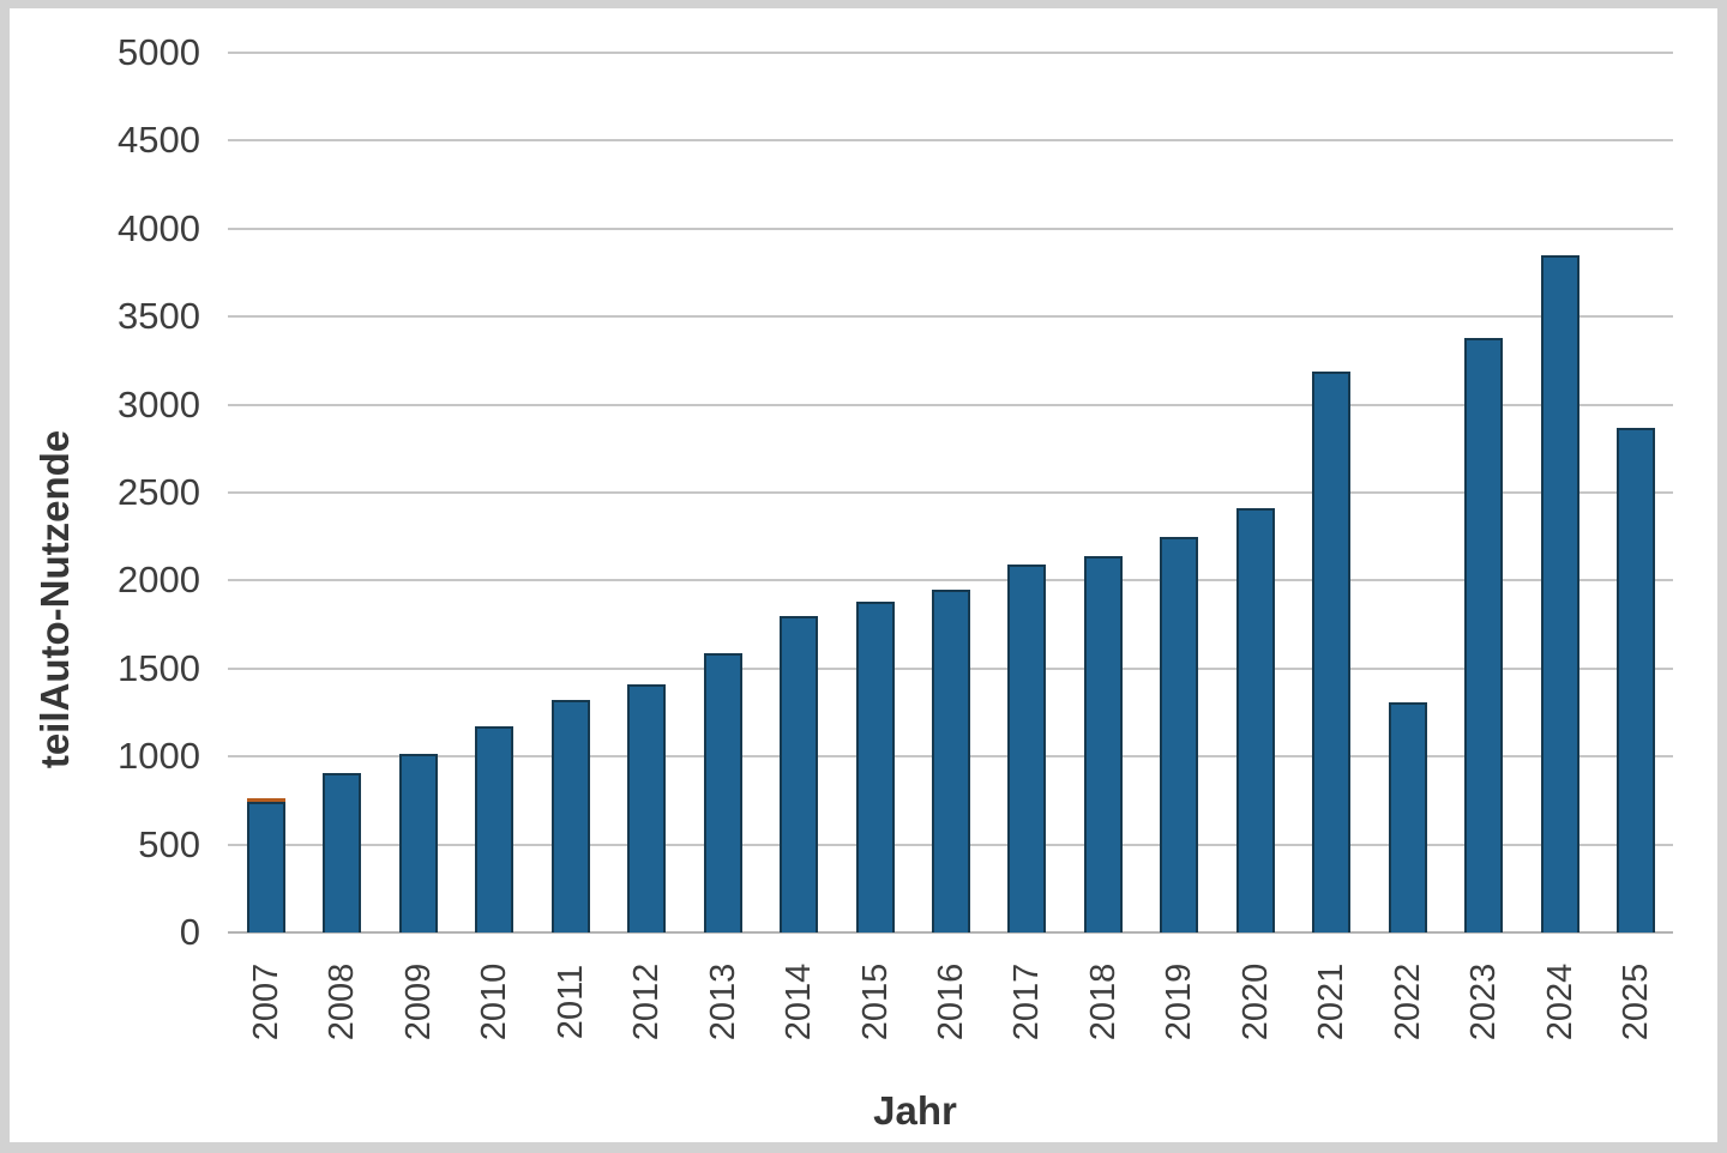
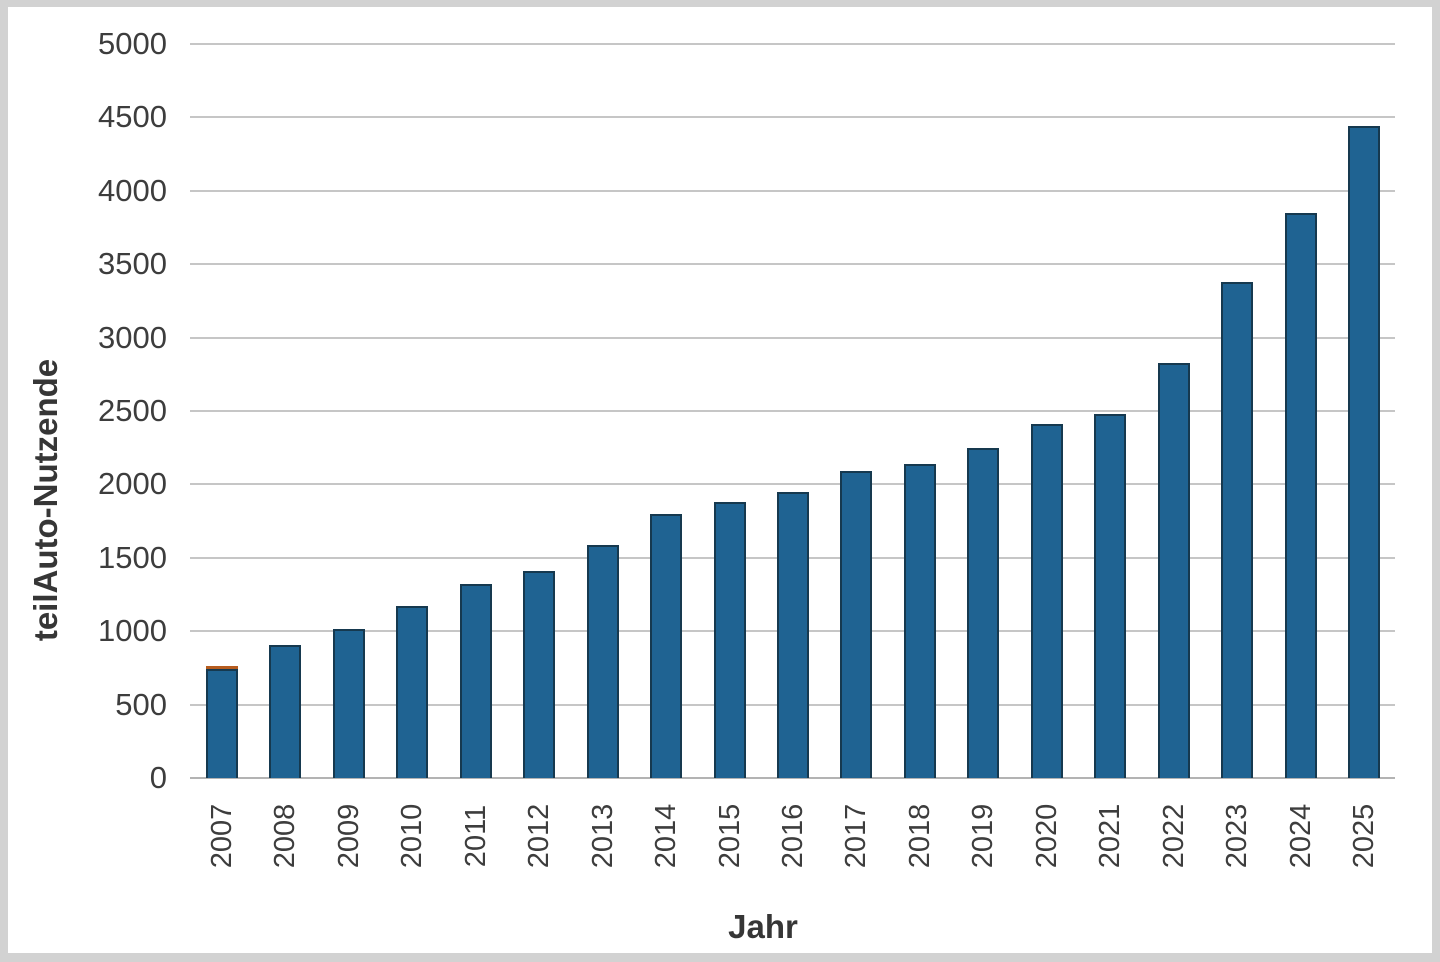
2021: 3190 -> 2480
2022: 1310 -> 2830
2025: 2870 -> 4440
